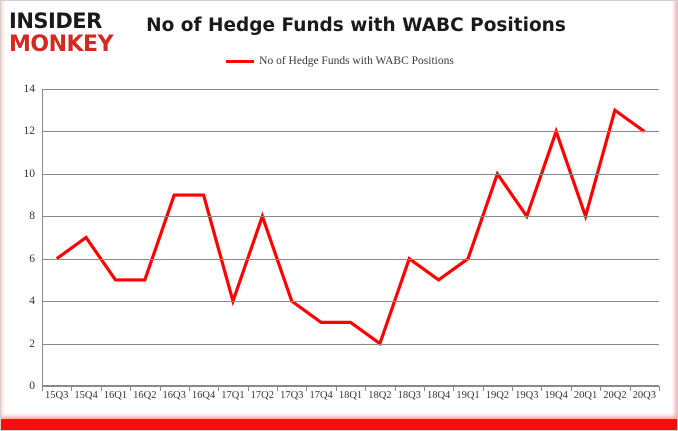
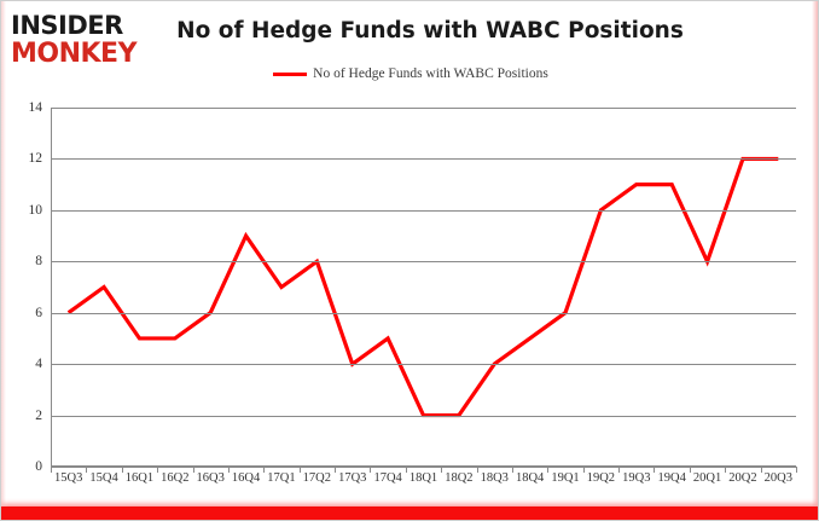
16Q3: 9 -> 6
17Q1: 4 -> 7
17Q4: 3 -> 5
18Q1: 3 -> 2
18Q3: 6 -> 4
19Q3: 8 -> 11
19Q4: 12 -> 11
20Q2: 13 -> 12
